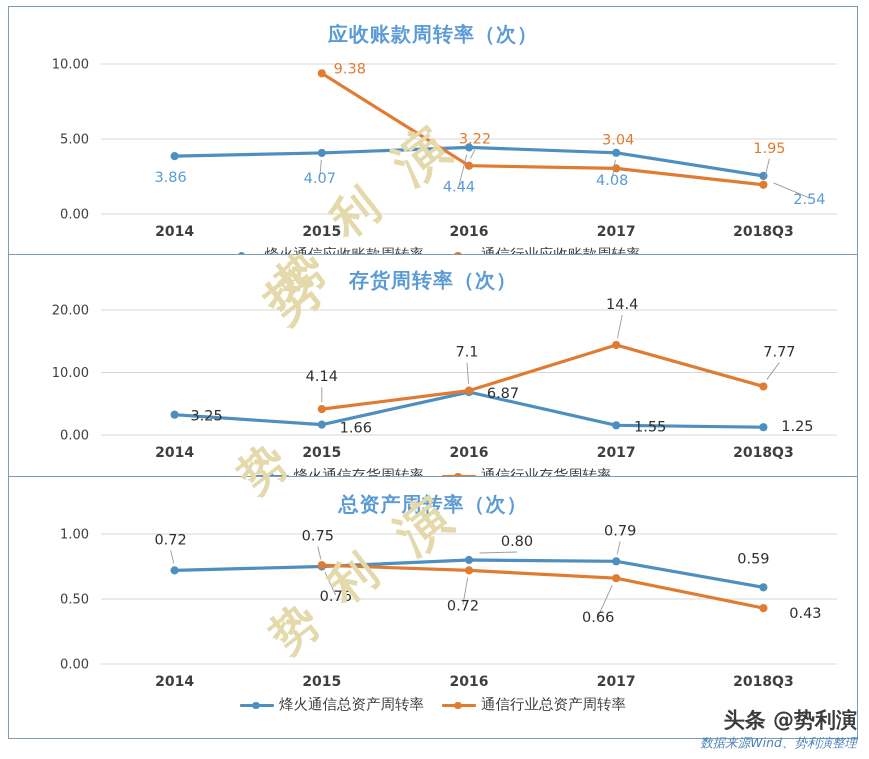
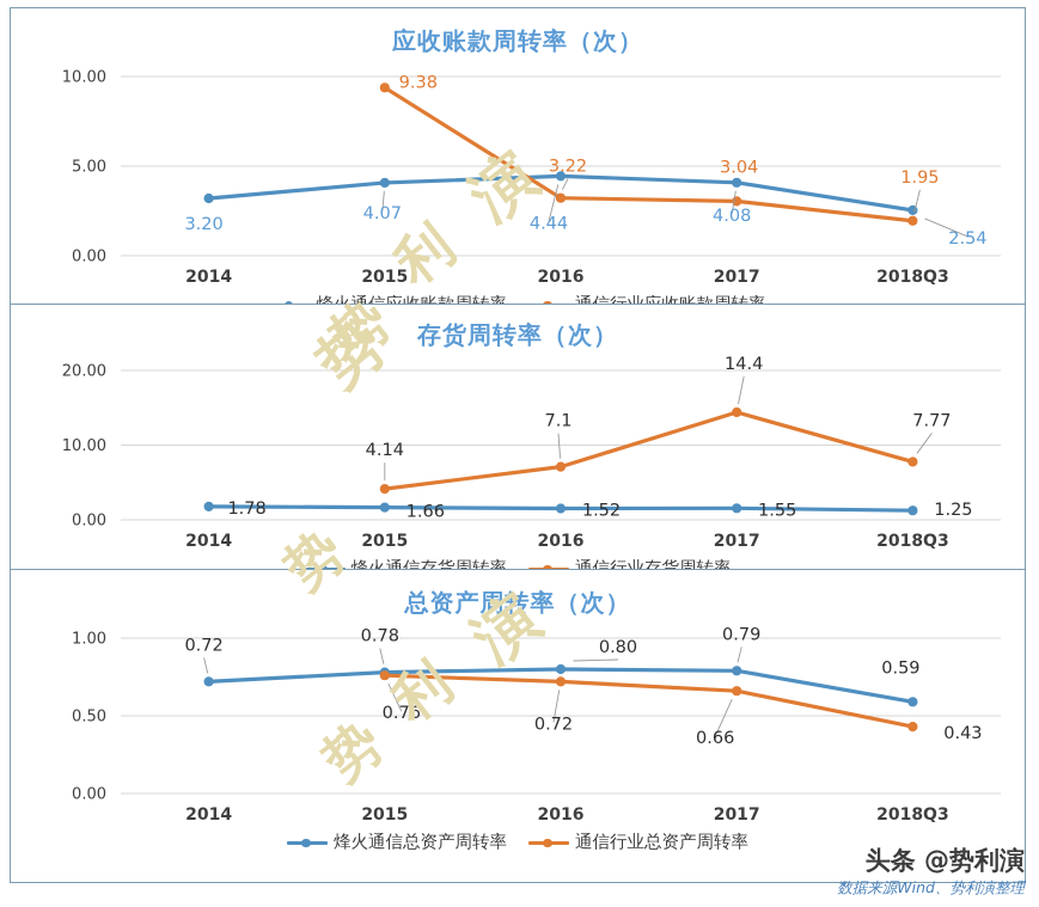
应收账款周转率（次）/烽火通信应收账款周转率/2014: 3.86 -> 3.20
存货周转率（次）/烽火通信存货周转率/2014: 3.25 -> 1.78
存货周转率（次）/烽火通信存货周转率/2016: 6.87 -> 1.52
总资产周转率（次）/烽火通信总资产周转率/2015: 0.75 -> 0.78
